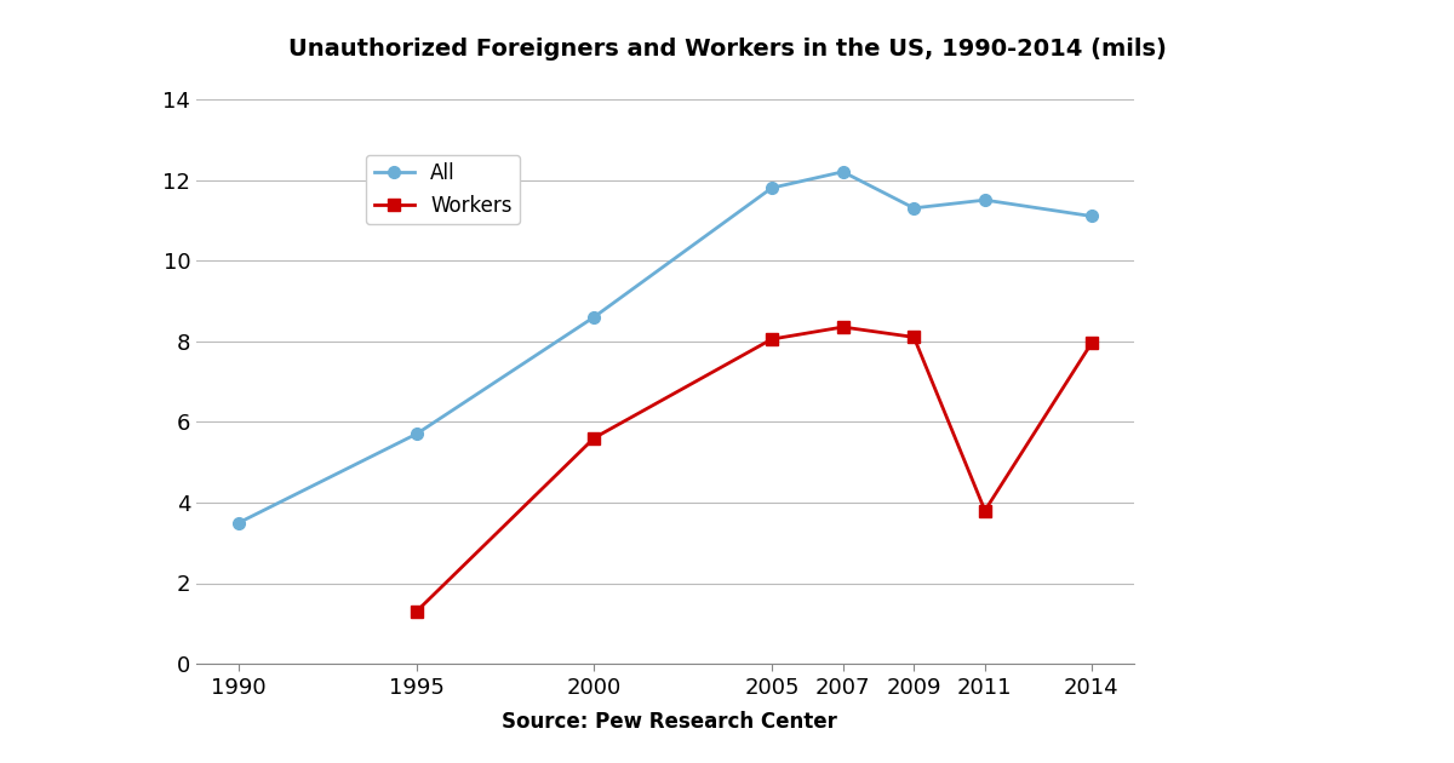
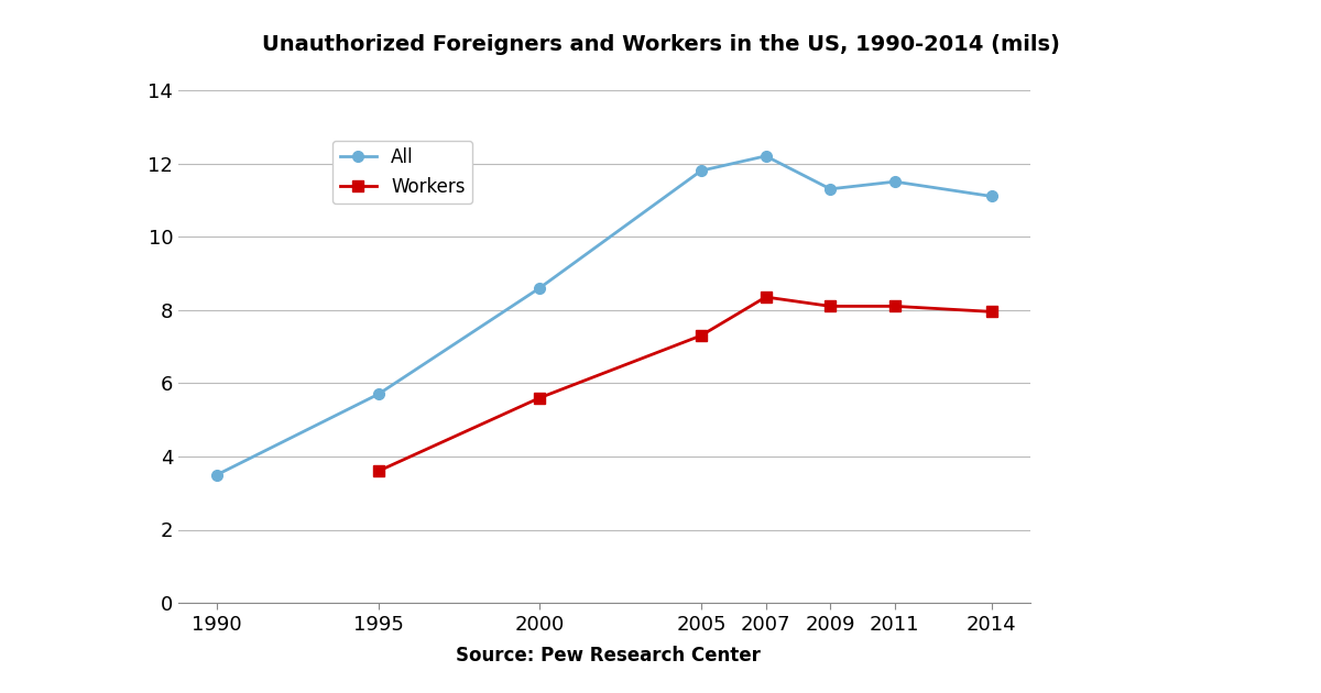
Workers/1995: 1.30 -> 3.60
Workers/2005: 8.05 -> 7.30
Workers/2011: 3.80 -> 8.10
